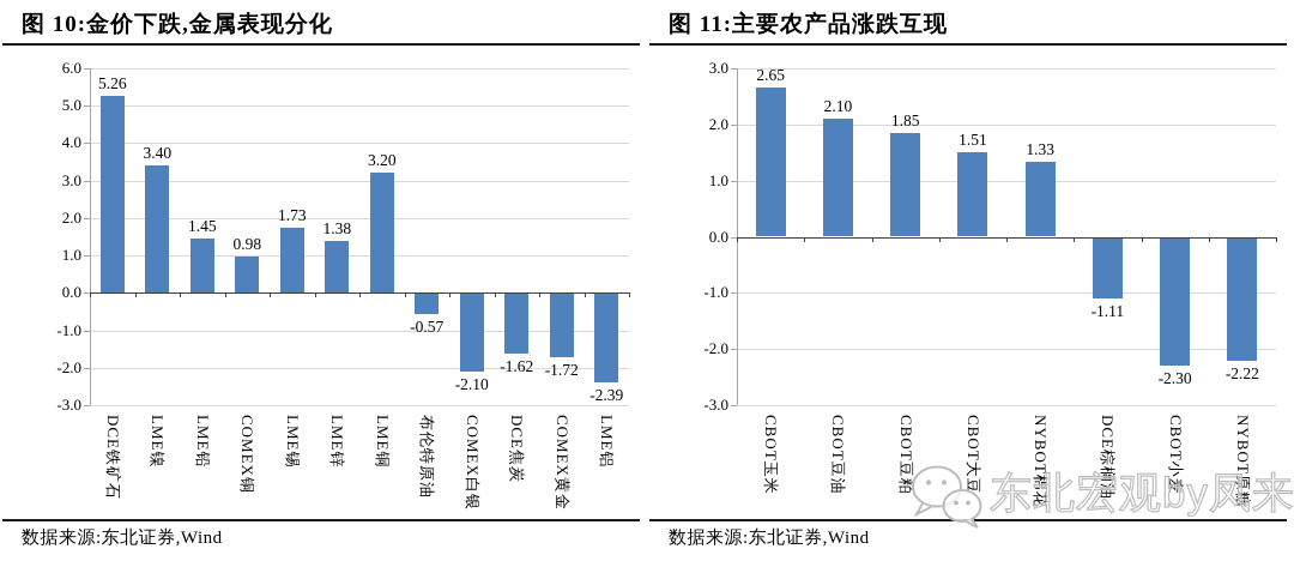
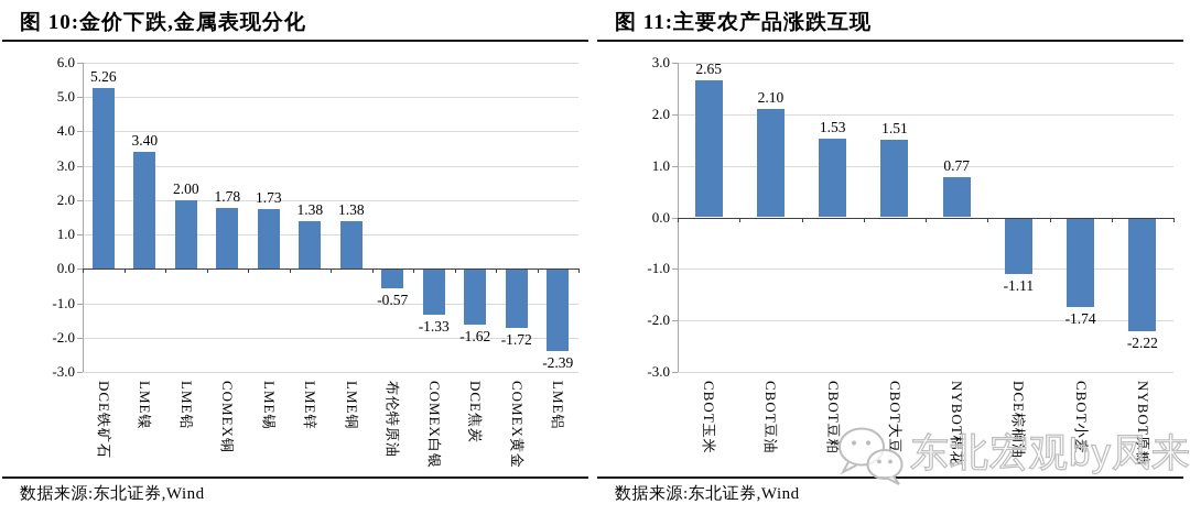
图 10:金价下跌,金属表现分化/LME铅: 1.45 -> 2.00
图 10:金价下跌,金属表现分化/COMEX铜: 0.98 -> 1.78
图 10:金价下跌,金属表现分化/LME铜: 3.20 -> 1.38
图 10:金价下跌,金属表现分化/COMEX白银: -2.10 -> -1.33
图 11:主要农产品涨跌互现/CBOT豆粕: 1.85 -> 1.53
图 11:主要农产品涨跌互现/NYBOT棉花: 1.33 -> 0.77
图 11:主要农产品涨跌互现/CBOT小麦: -2.30 -> -1.74
